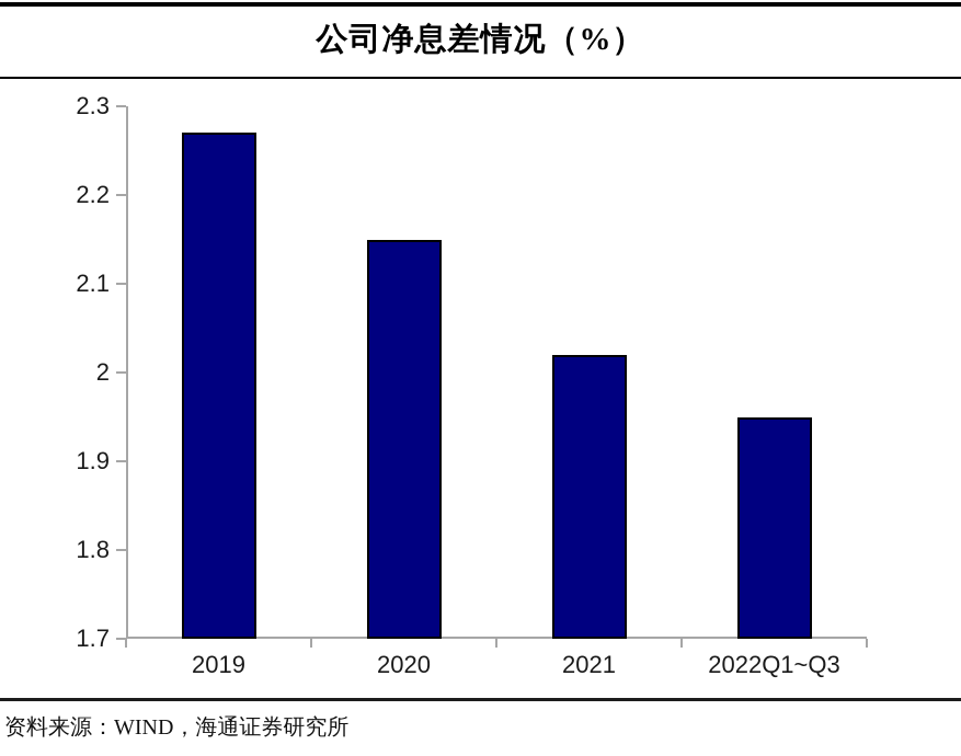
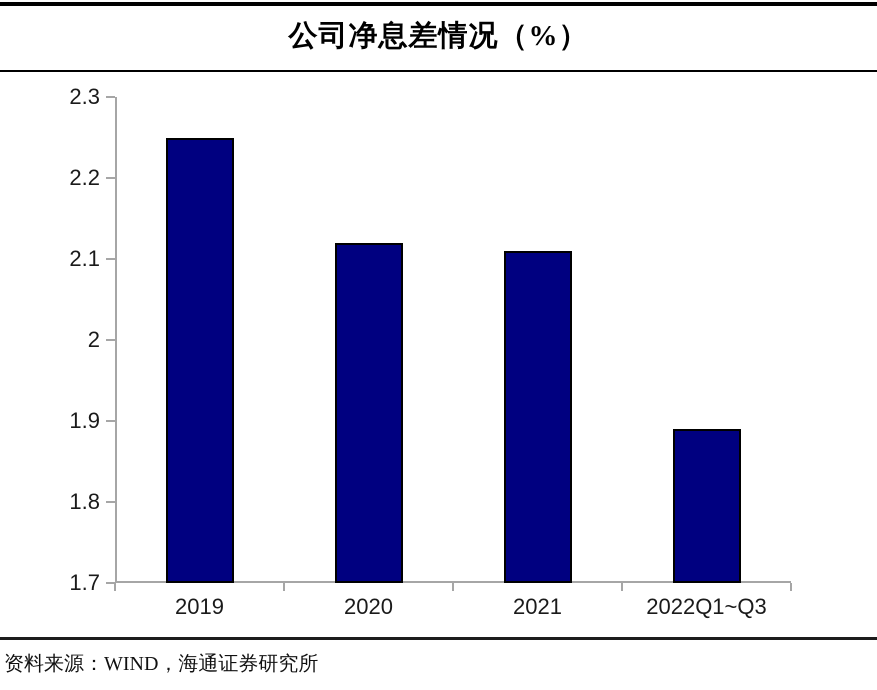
2019: 2.27 -> 2.25
2020: 2.15 -> 2.12
2021: 2.02 -> 2.11
2022Q1~Q3: 1.95 -> 1.89
